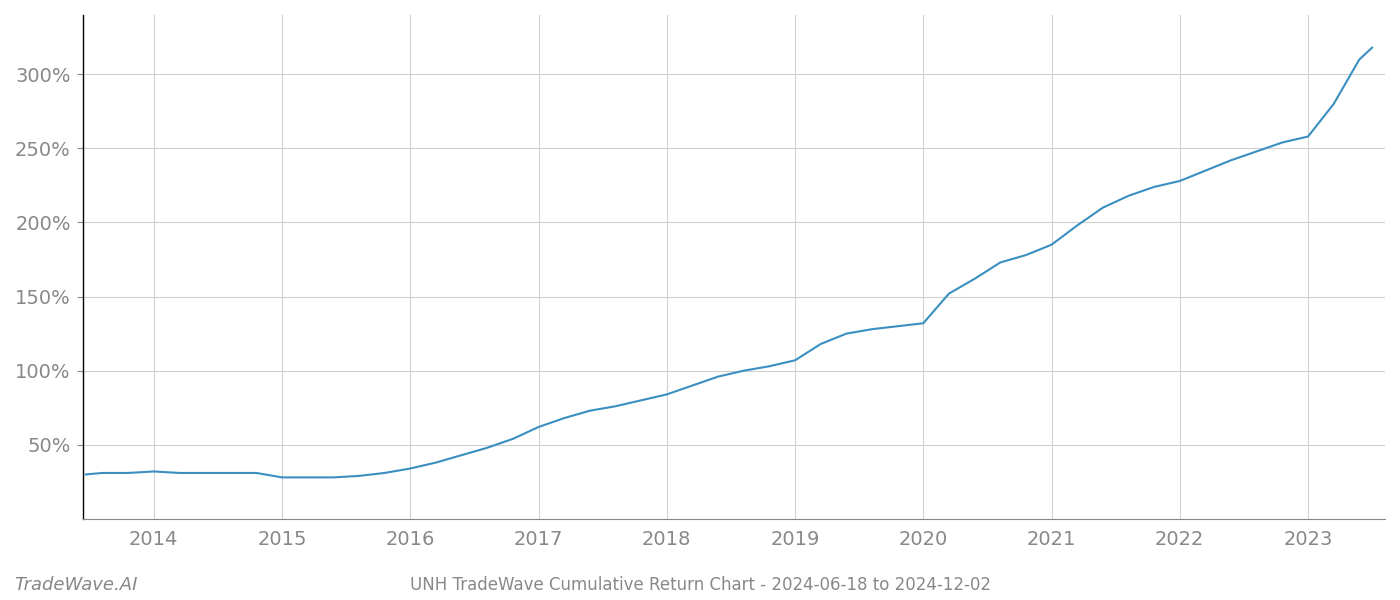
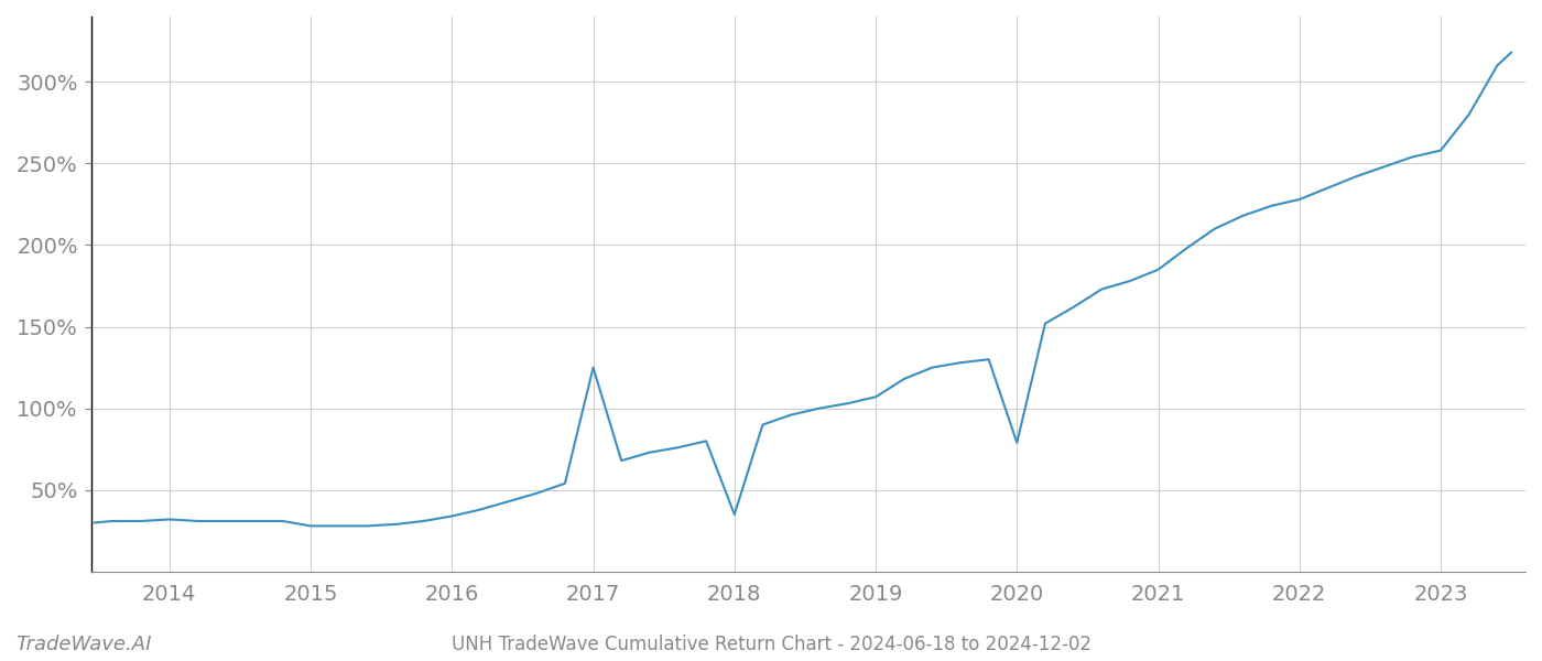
2017: 62% -> 125%
2018: 84% -> 35%
2020: 132% -> 79%
